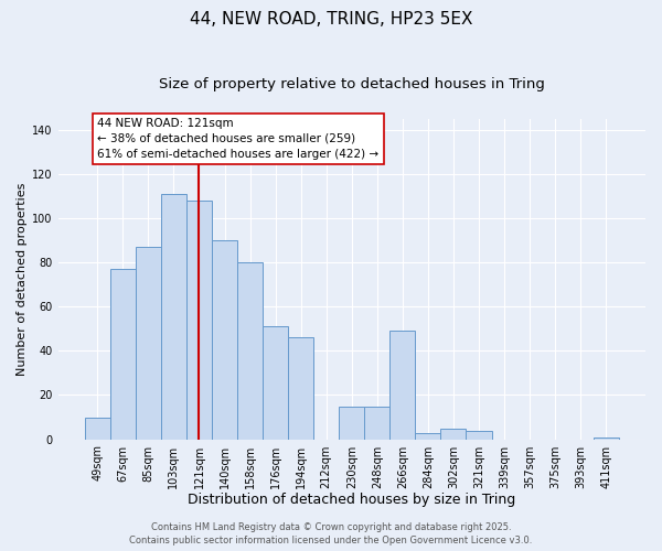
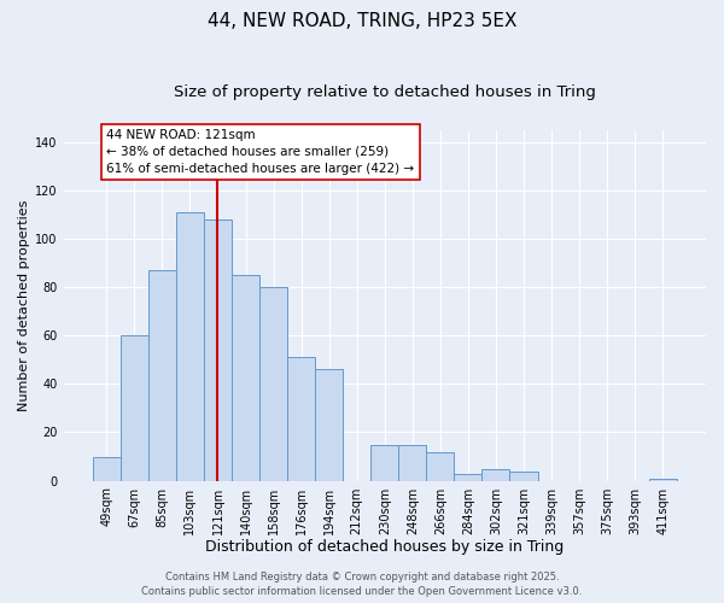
67sqm: 77 -> 60
140sqm: 90 -> 85
266sqm: 49 -> 12
